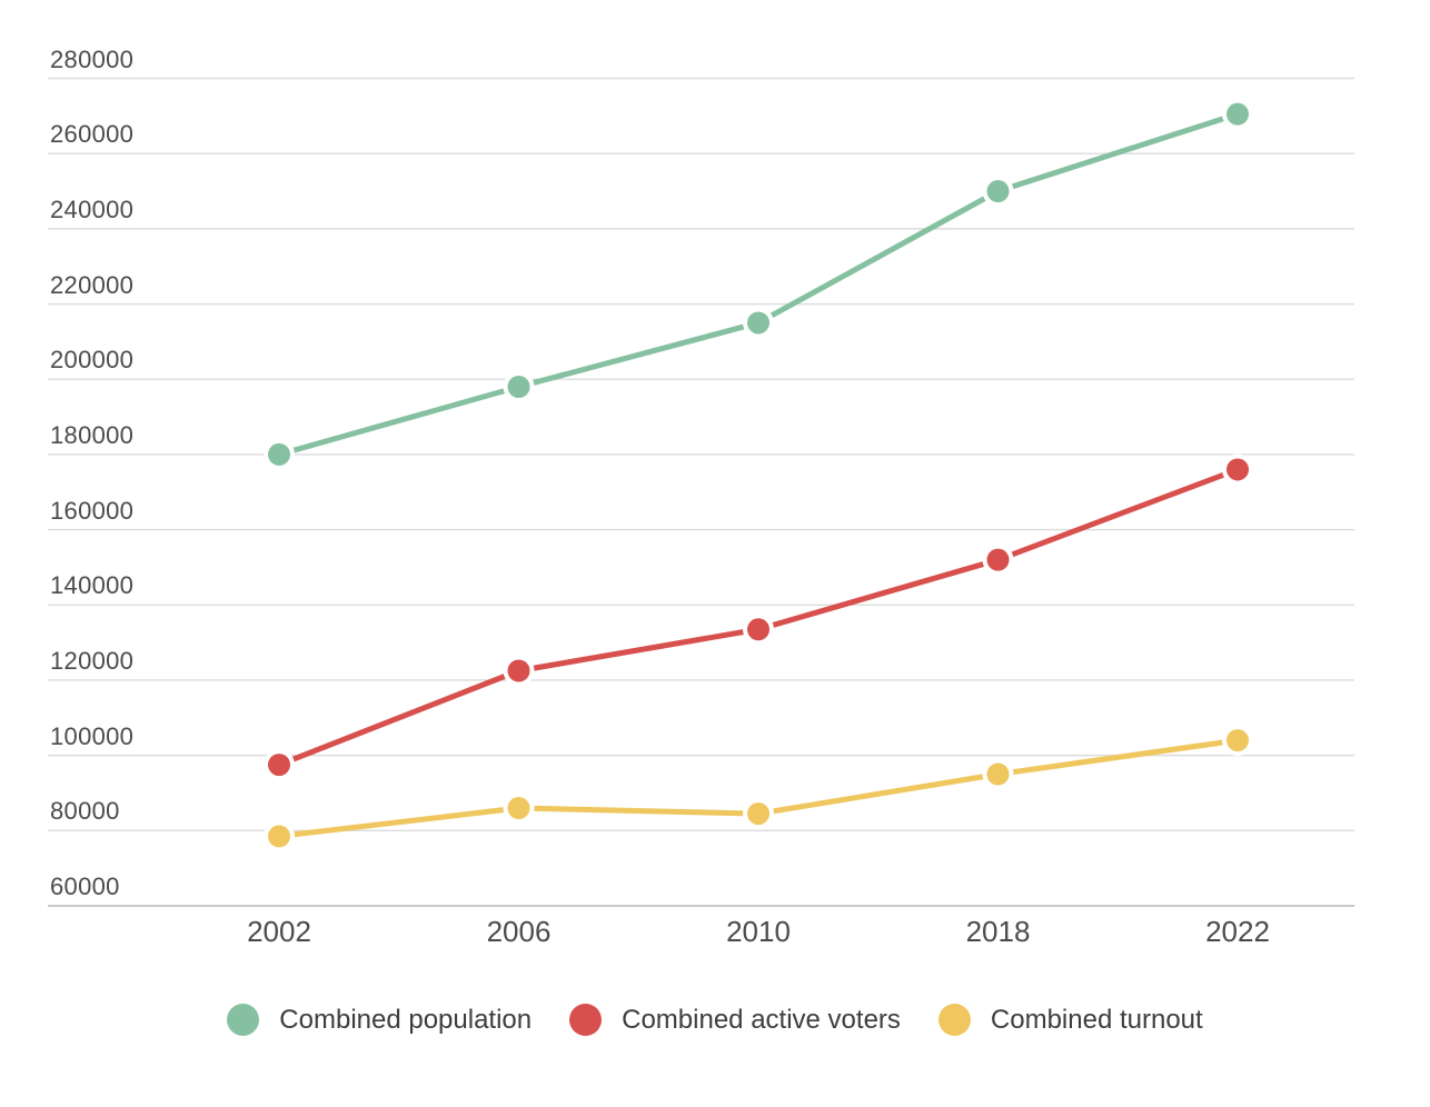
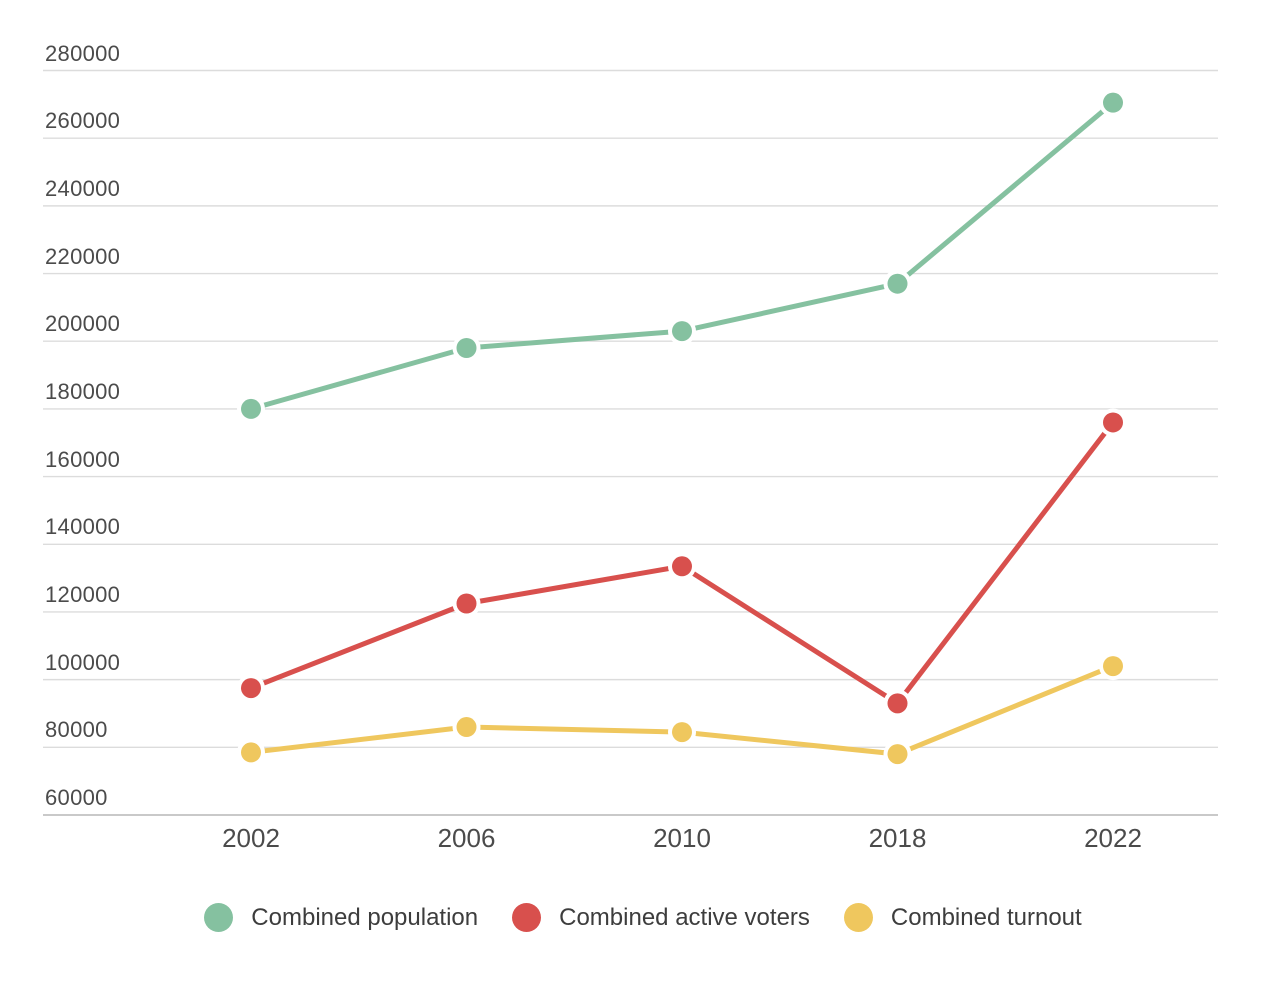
Combined population/2010: 215000 -> 203000
Combined population/2018: 250000 -> 217000
Combined active voters/2018: 152000 -> 93000
Combined turnout/2018: 95000 -> 78000
